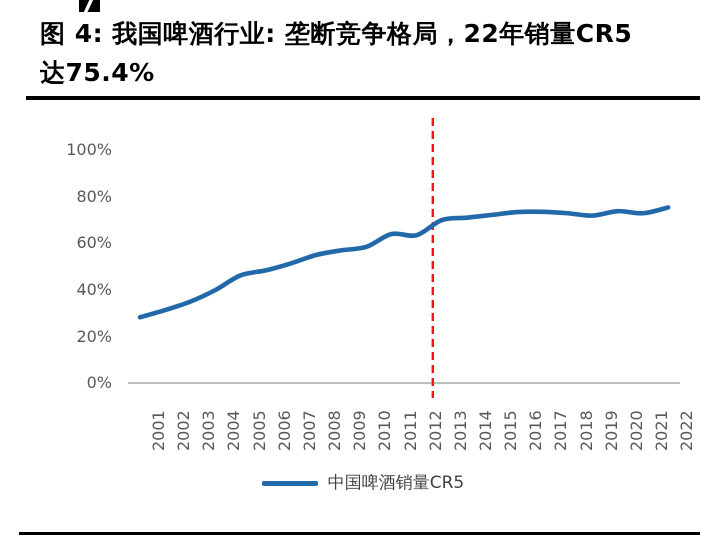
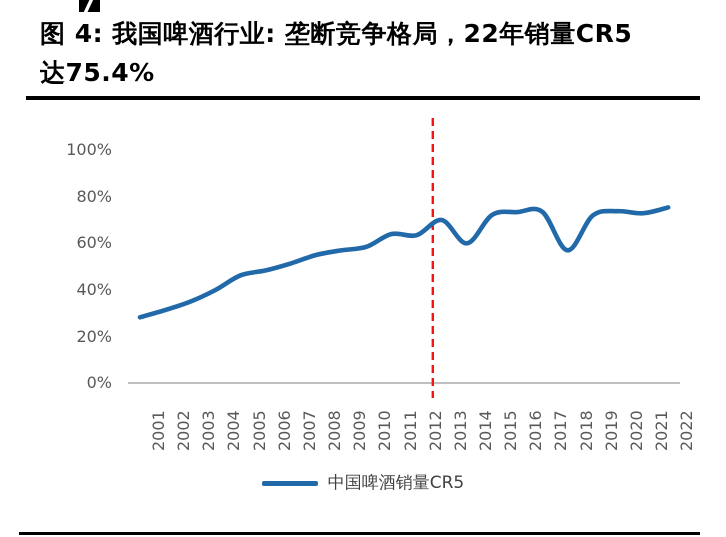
2014: 71% -> 60%
2018: 73% -> 57%
